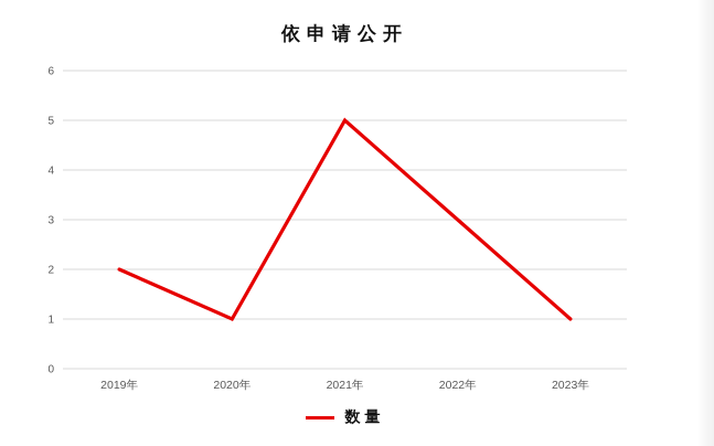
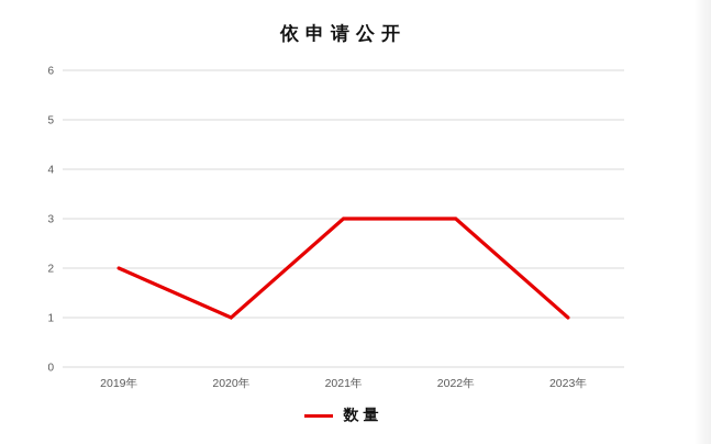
2021年: 5 -> 3
